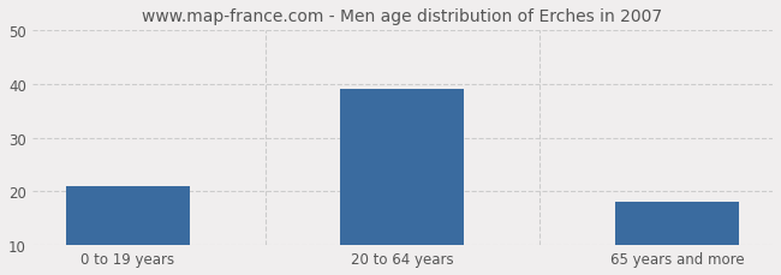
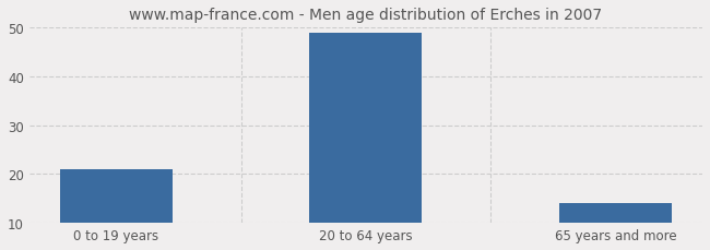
20 to 64 years: 39 -> 49
65 years and more: 18 -> 14
